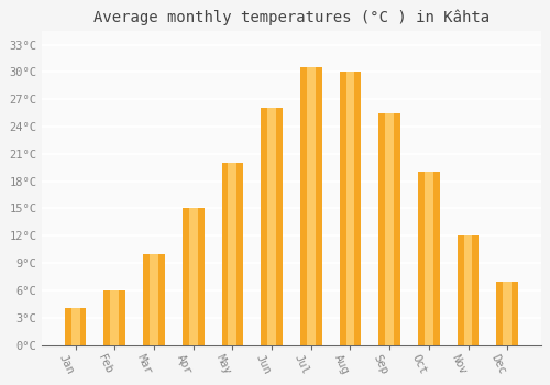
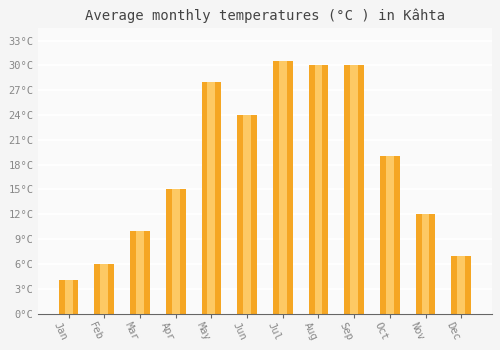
May: 20.0°C -> 28.0°C
Jun: 26.0°C -> 24.0°C
Sep: 25.5°C -> 30.0°C
